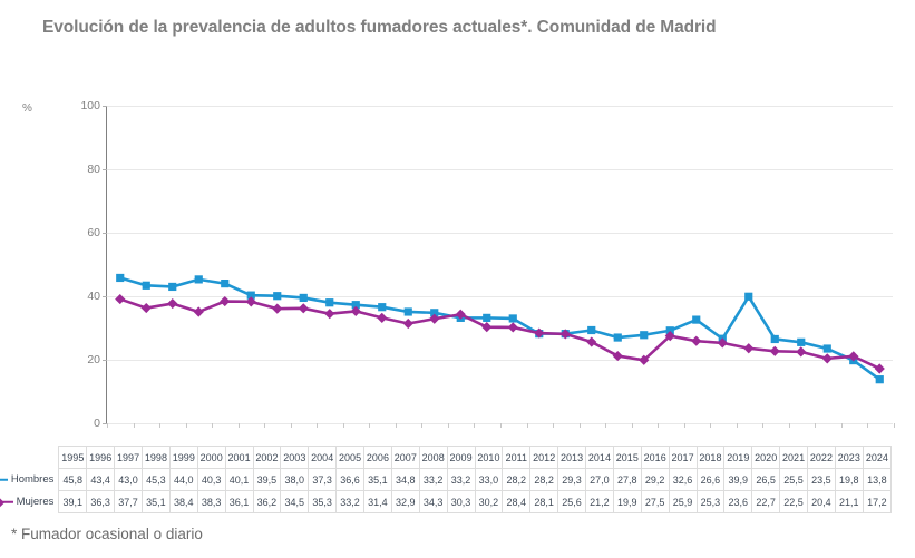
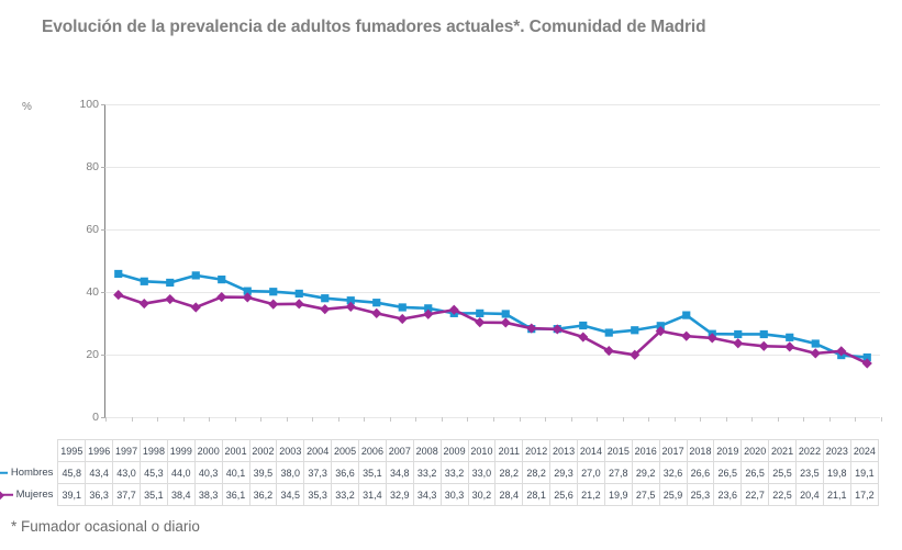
Hombres/2019: 39,9 -> 26,5
Hombres/2024: 13,8 -> 19,1
